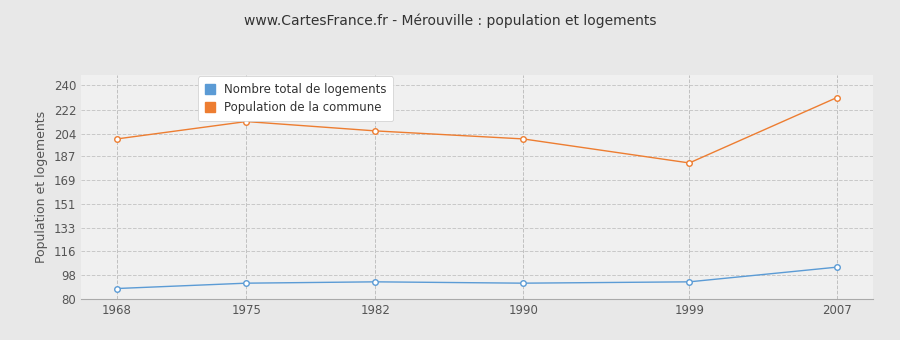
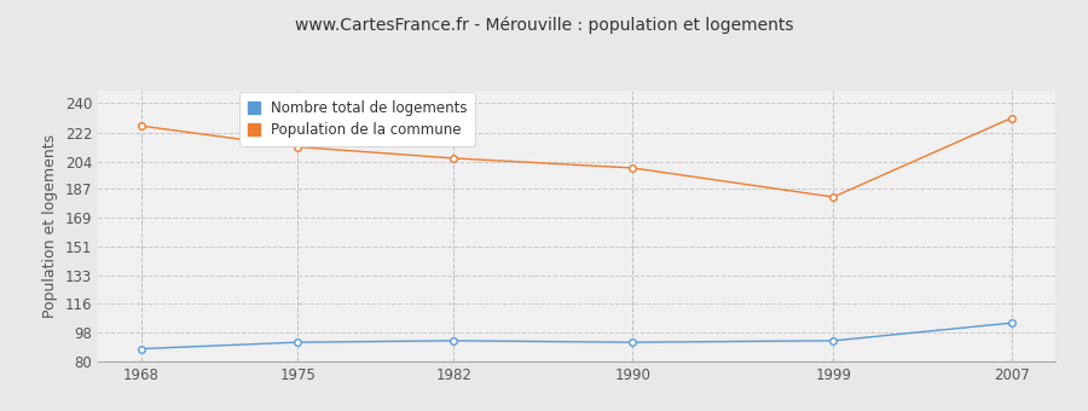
Population de la commune/1968: 200 -> 226
